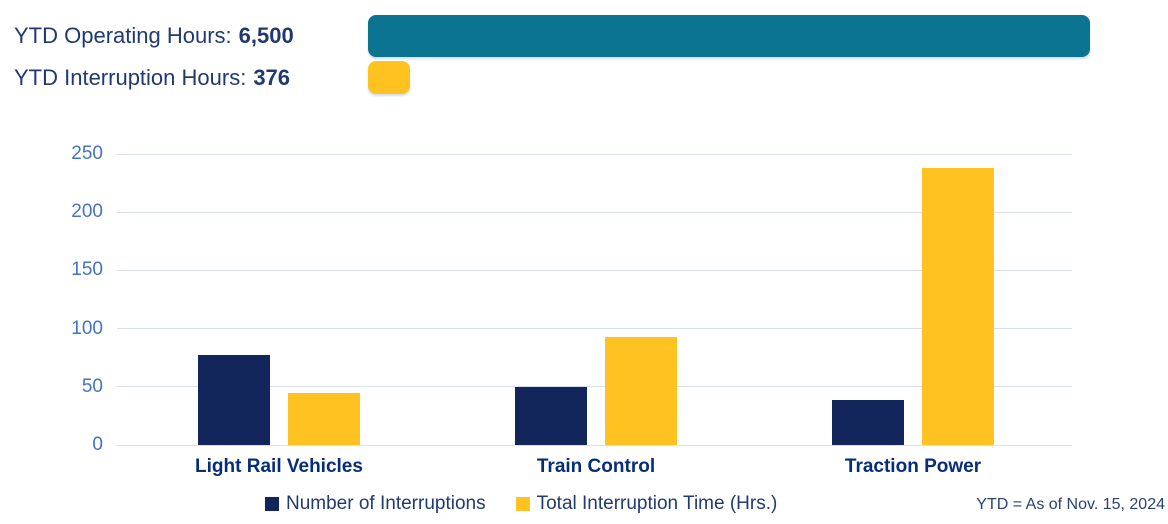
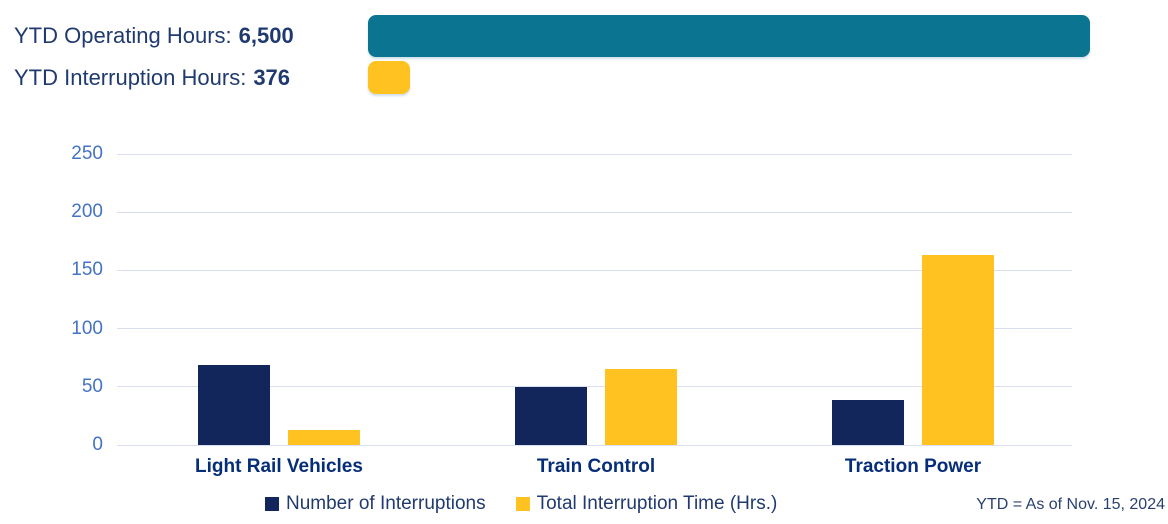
Number of Interruptions/Light Rail Vehicles: 77 -> 69
Total Interruption Time (Hrs.)/Light Rail Vehicles: 45 -> 13
Total Interruption Time (Hrs.)/Train Control: 93 -> 65
Total Interruption Time (Hrs.)/Traction Power: 238 -> 163
